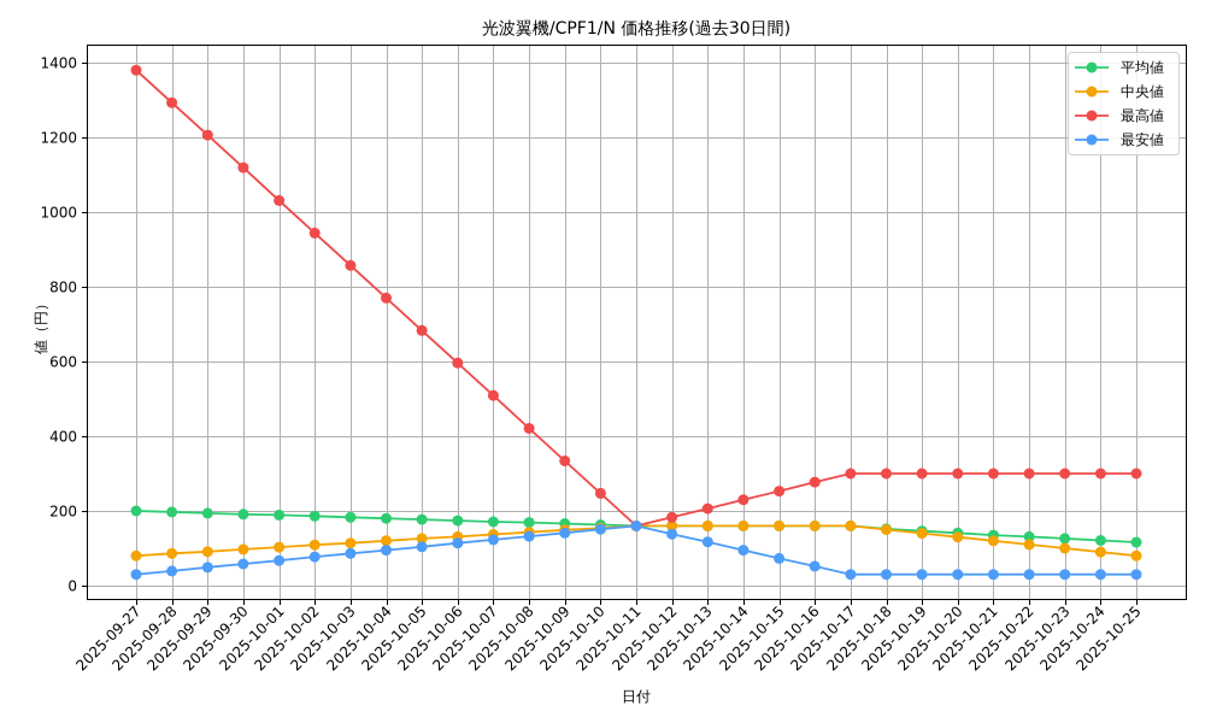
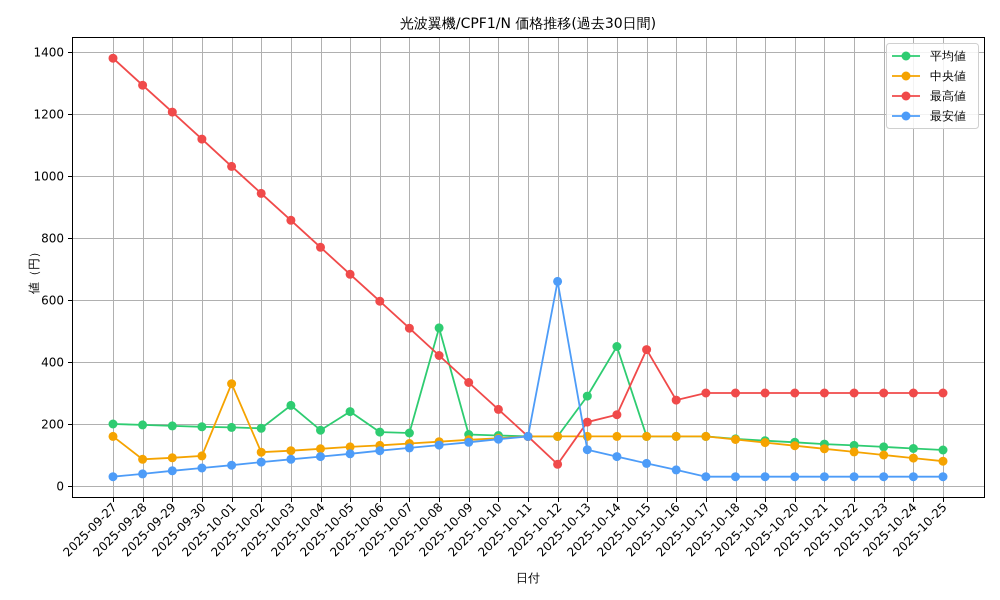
中央値/2025-09-27: 80 -> 160
中央値/2025-10-01: 100 -> 330
平均値/2025-10-03: 180 -> 260
平均値/2025-10-05: 180 -> 240
平均値/2025-10-08: 170 -> 510
最高値/2025-10-12: 180 -> 70
最安値/2025-10-12: 140 -> 660
平均値/2025-10-13: 160 -> 290
平均値/2025-10-14: 160 -> 450
最高値/2025-10-15: 250 -> 440
